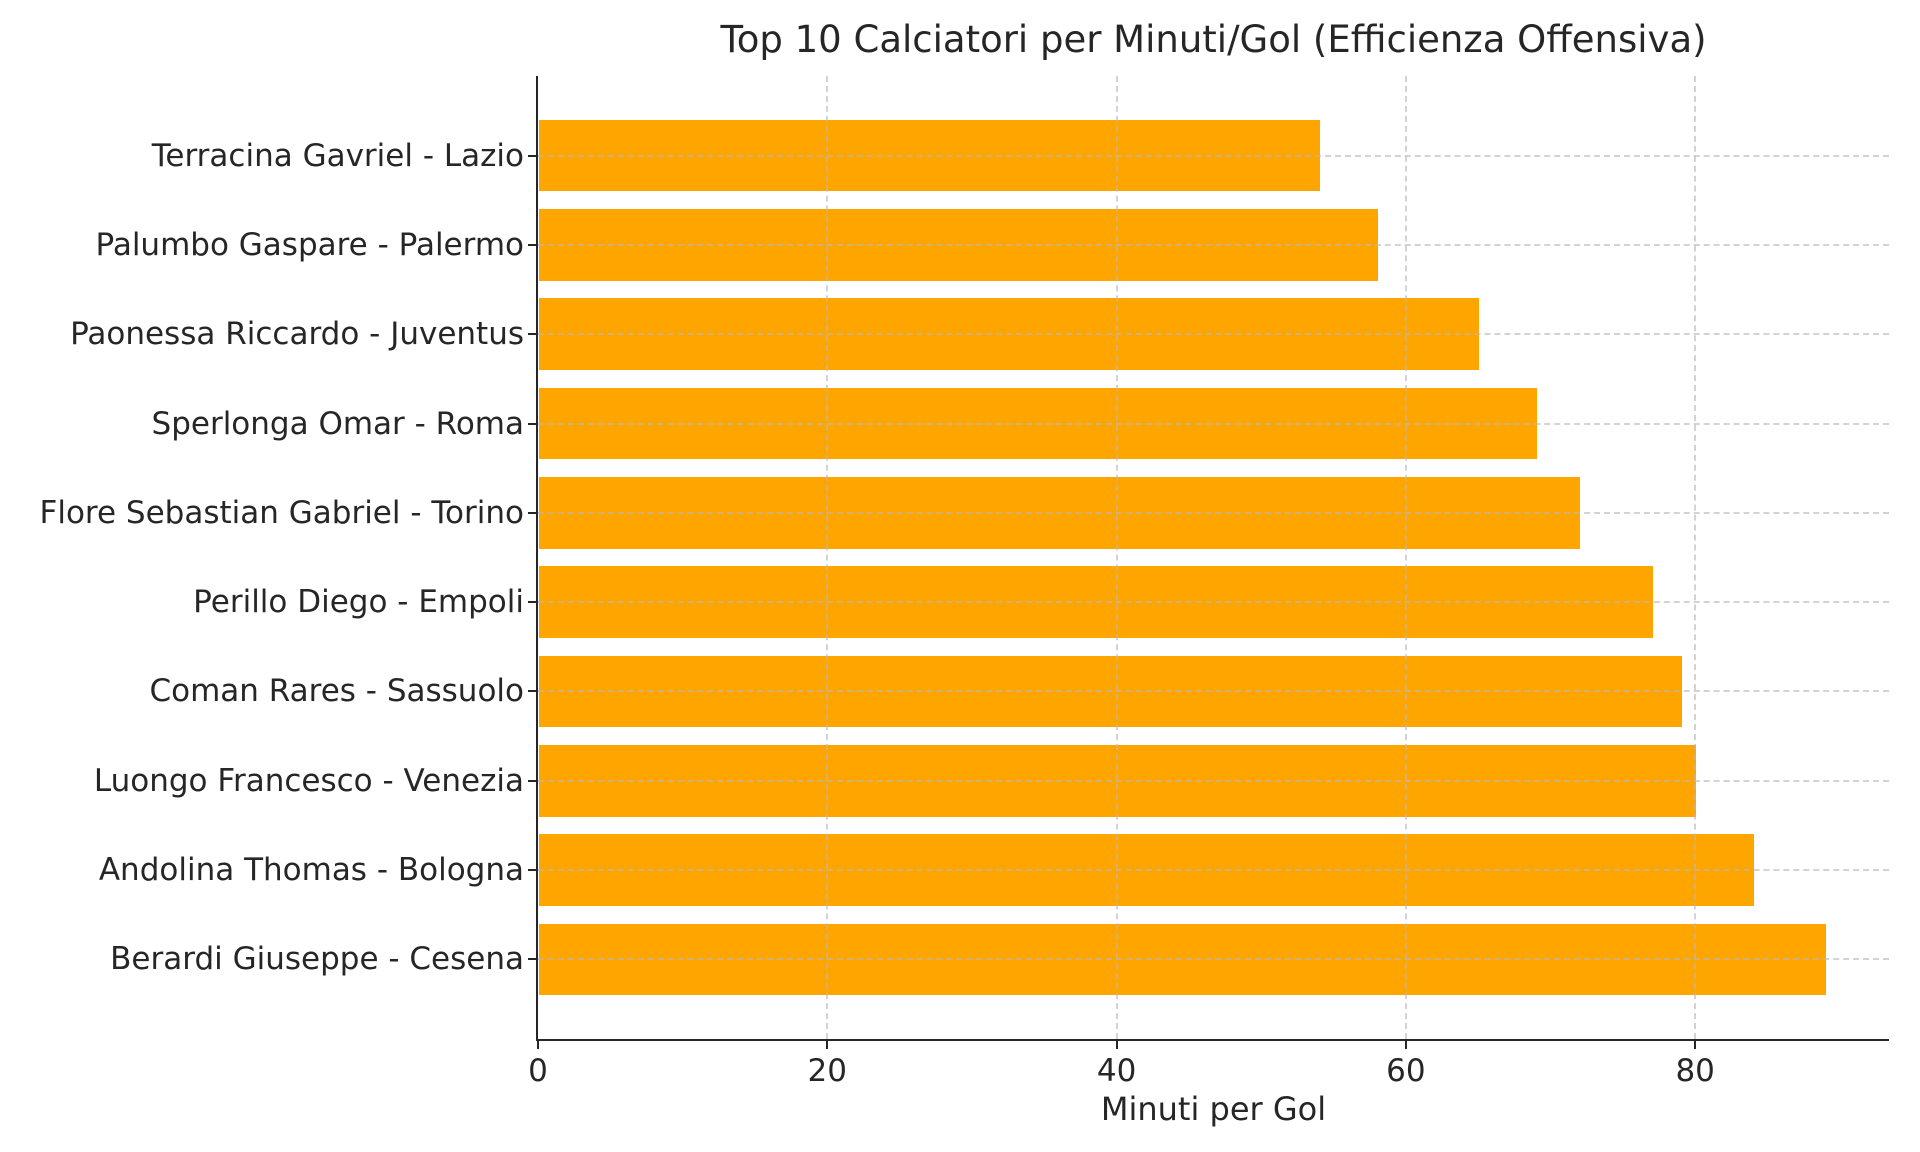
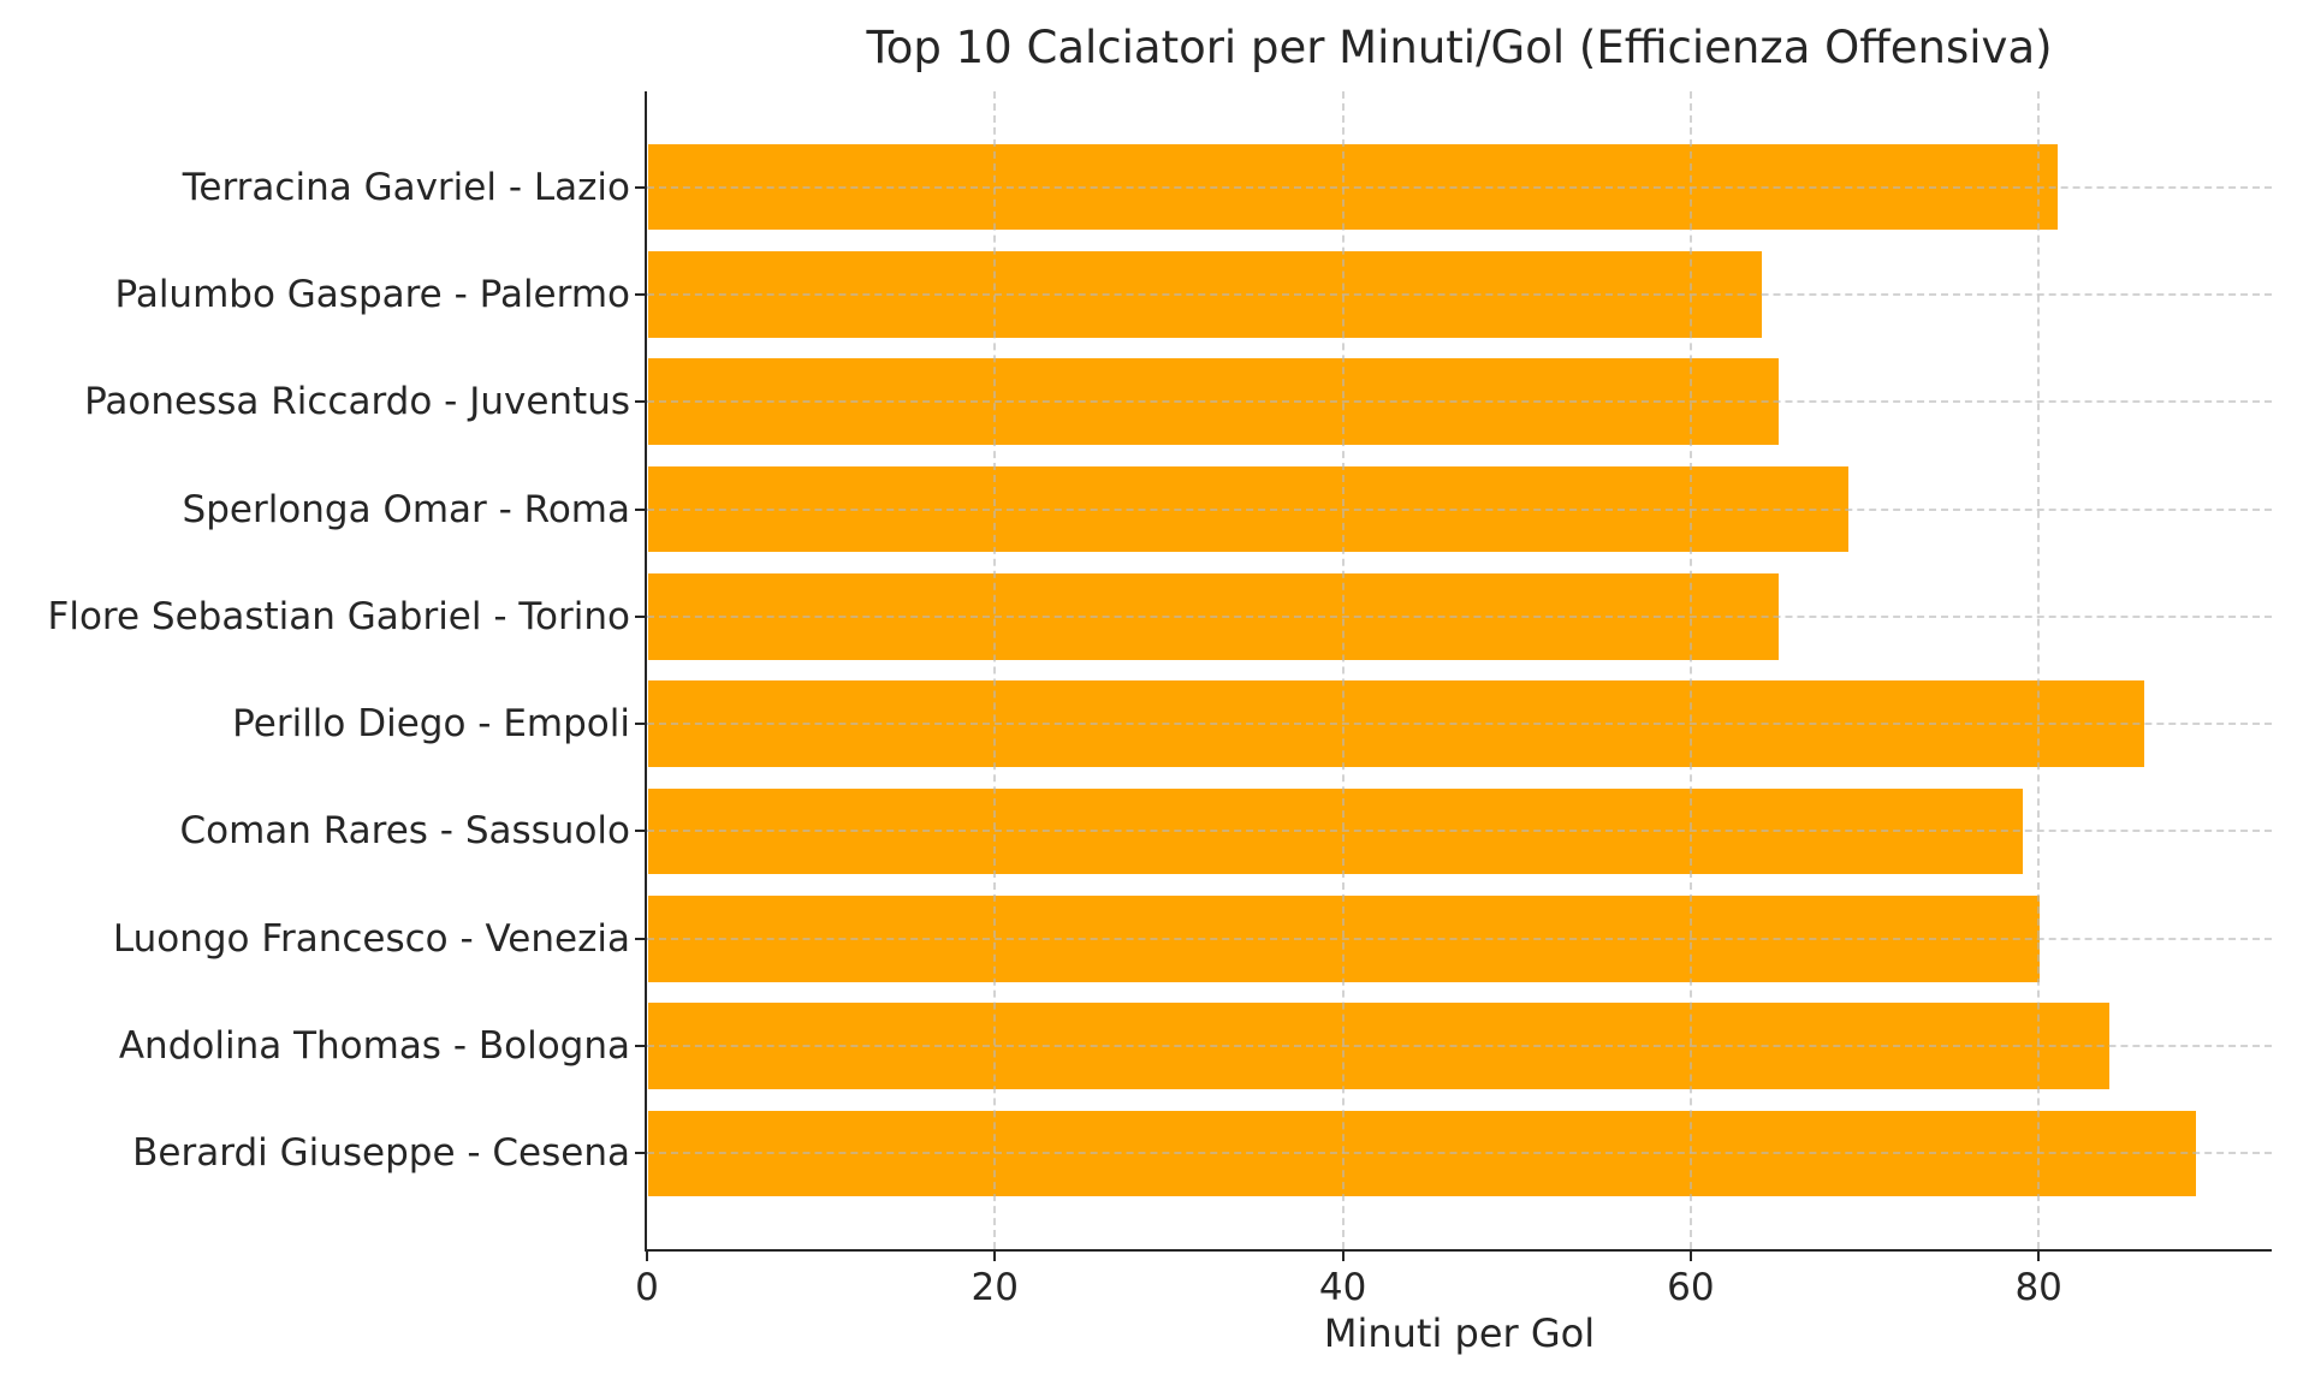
Terracina Gavriel - Lazio: 54 -> 81
Palumbo Gaspare - Palermo: 58 -> 64
Flore Sebastian Gabriel - Torino: 72 -> 65
Perillo Diego - Empoli: 77 -> 86
